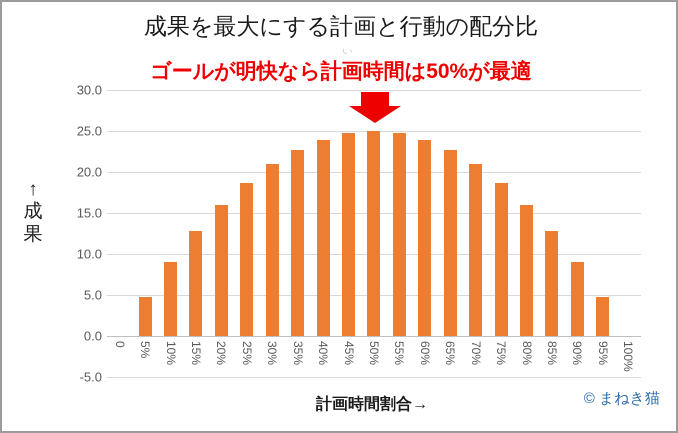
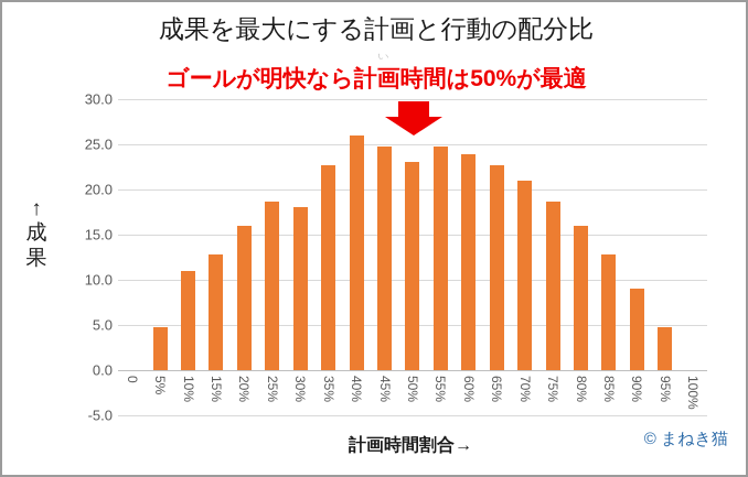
10%: 9 -> 11
30%: 21 -> 18
40%: 24 -> 26
50%: 25 -> 23
